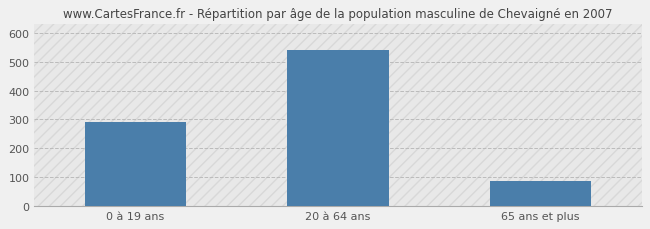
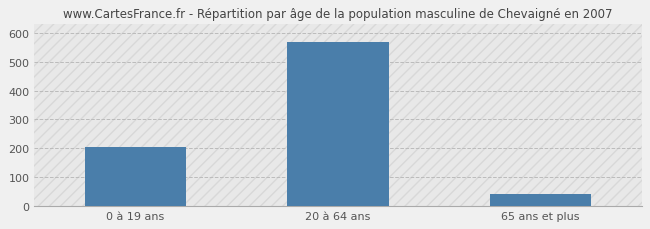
0 à 19 ans: 290 -> 205
20 à 64 ans: 540 -> 570
65 ans et plus: 85 -> 40
